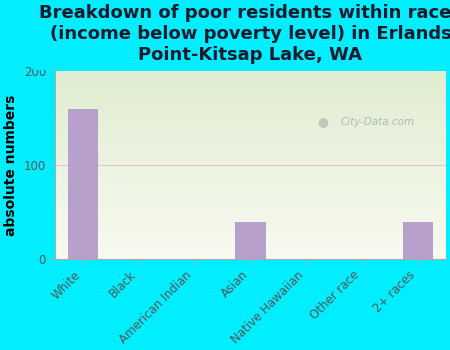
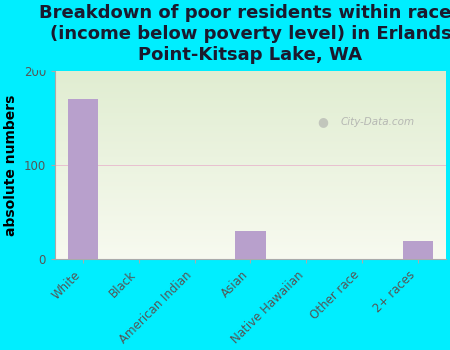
White: 160 -> 170
Asian: 40 -> 30
2+ races: 40 -> 20
